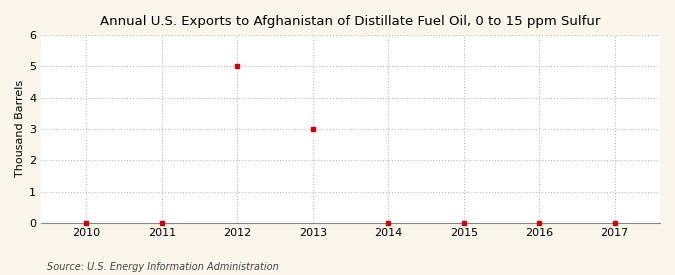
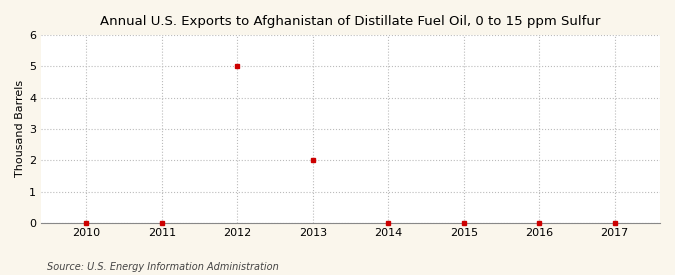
2013: 3 -> 2
